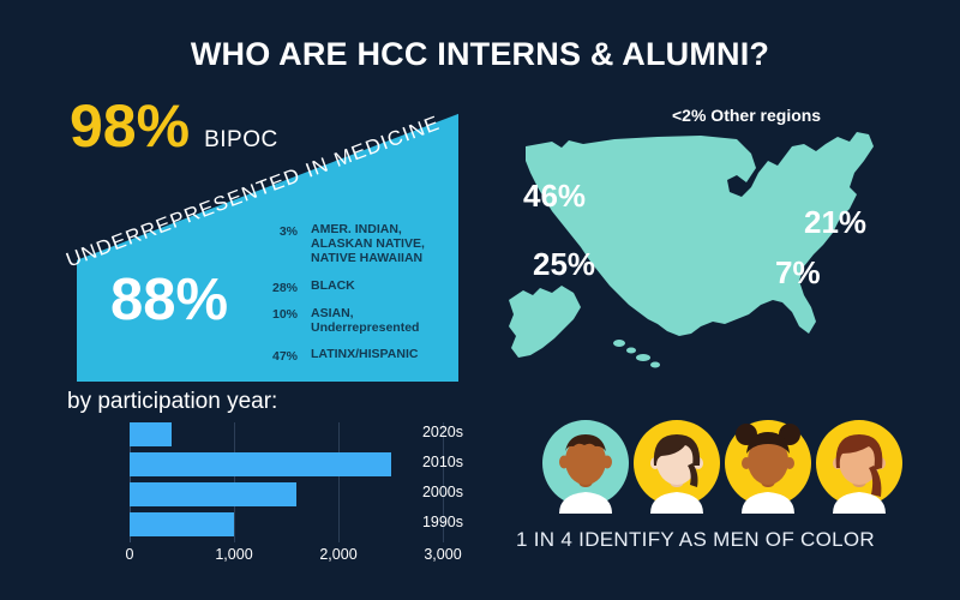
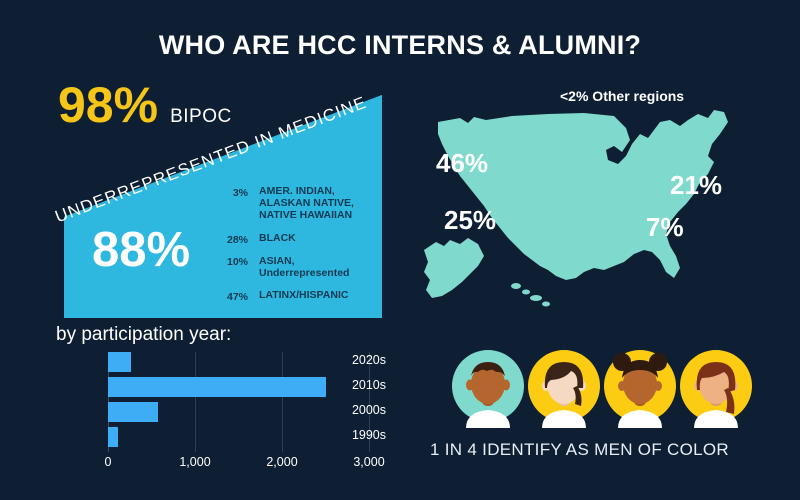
2020s: 400 -> 300
2000s: 1600 -> 600
1990s: 1000 -> 100
